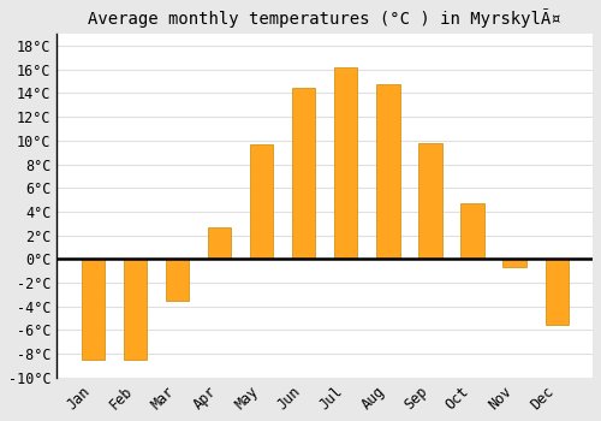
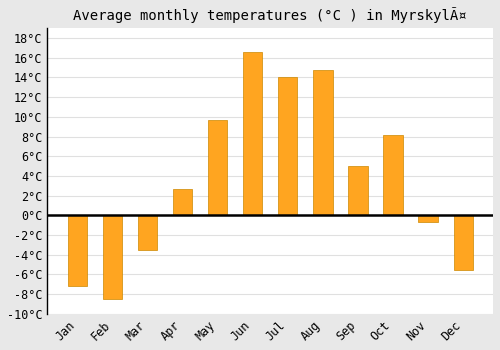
Jan: -8.5°C -> -7.2°C
Jun: 14.5°C -> 16.6°C
Jul: 16.2°C -> 14.0°C
Sep: 9.8°C -> 5.0°C
Oct: 4.7°C -> 8.2°C
